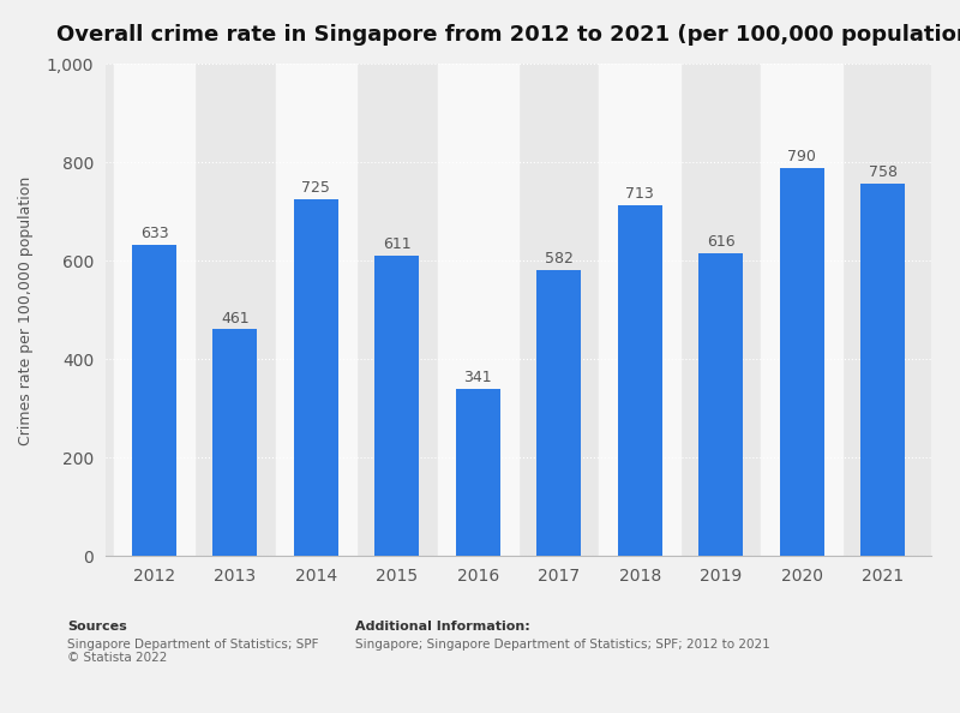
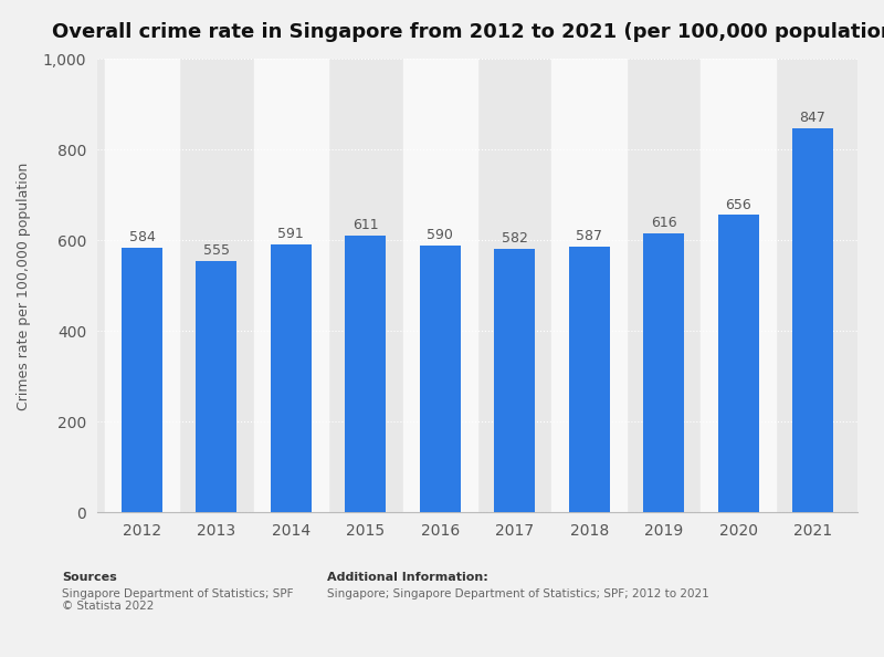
2012: 633 -> 584
2013: 461 -> 555
2014: 725 -> 591
2016: 341 -> 590
2018: 713 -> 587
2020: 790 -> 656
2021: 758 -> 847
